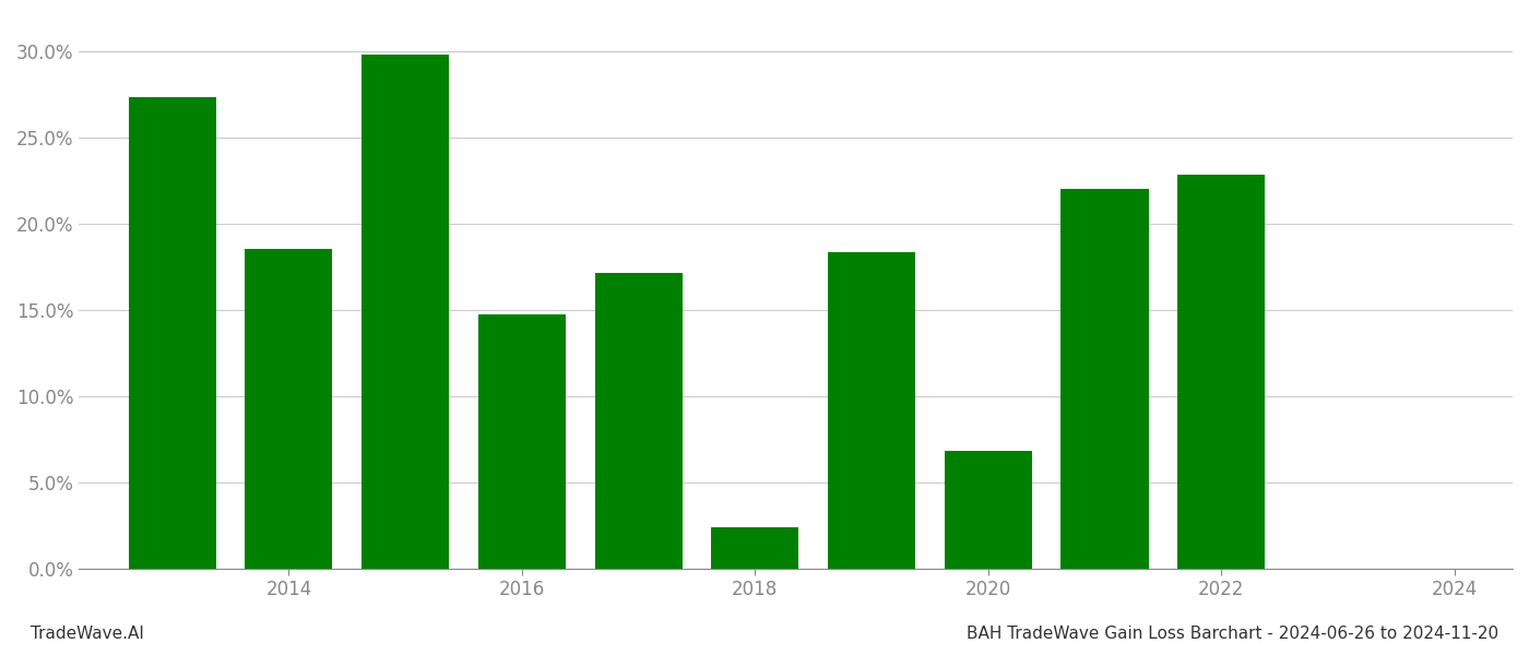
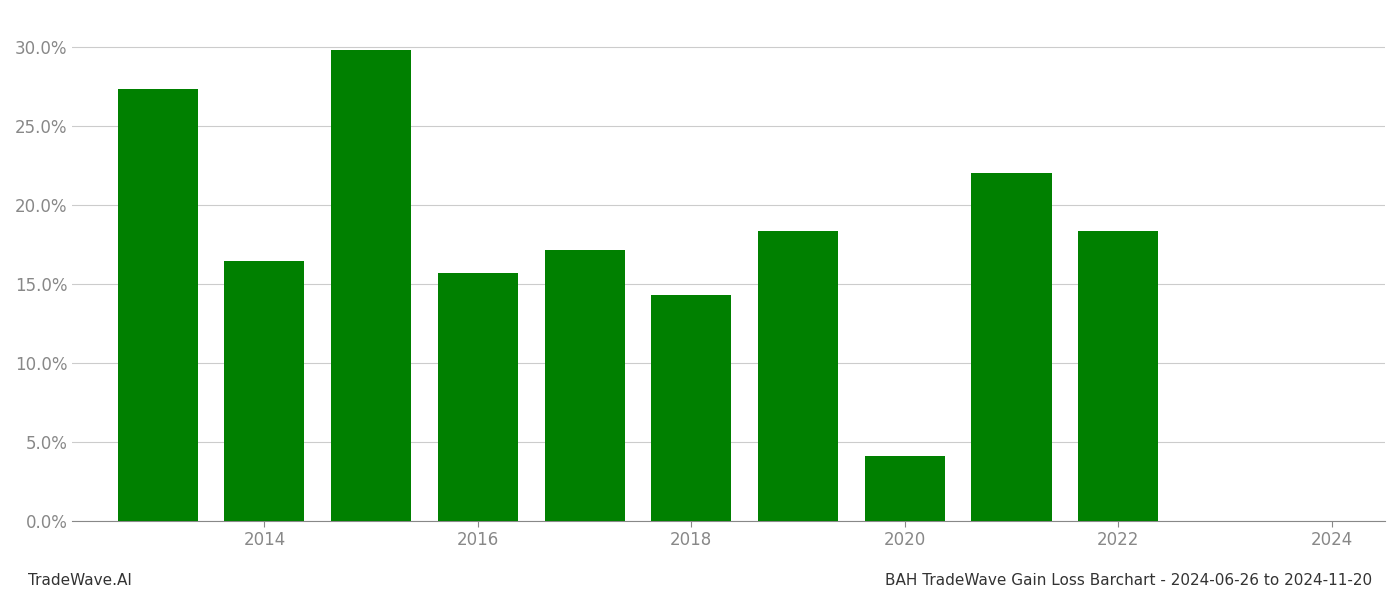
2014: 18.5% -> 16.4%
2016: 14.7% -> 15.7%
2018: 2.4% -> 14.3%
2020: 6.8% -> 4.1%
2022: 22.8% -> 18.3%
